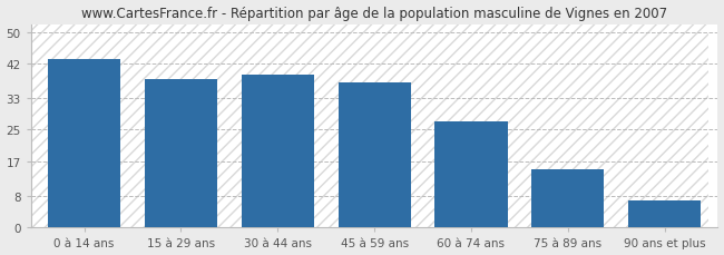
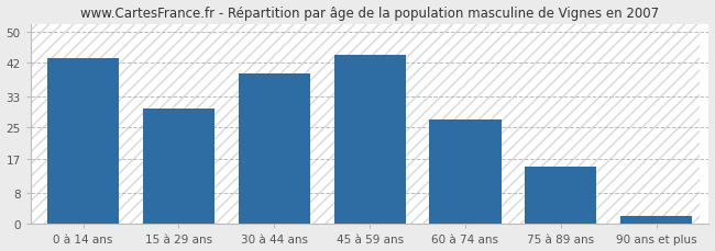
15 à 29 ans: 38 -> 30
45 à 59 ans: 37 -> 44
90 ans et plus: 7 -> 2
